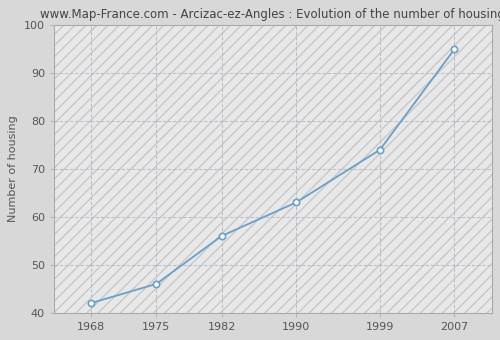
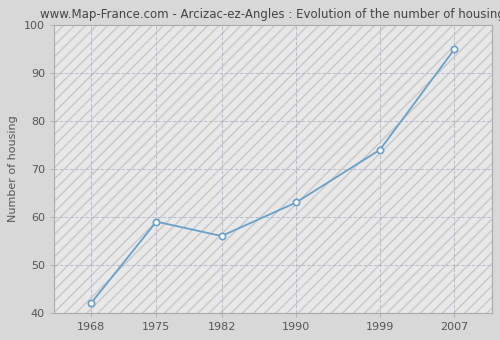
1975: 46 -> 59
